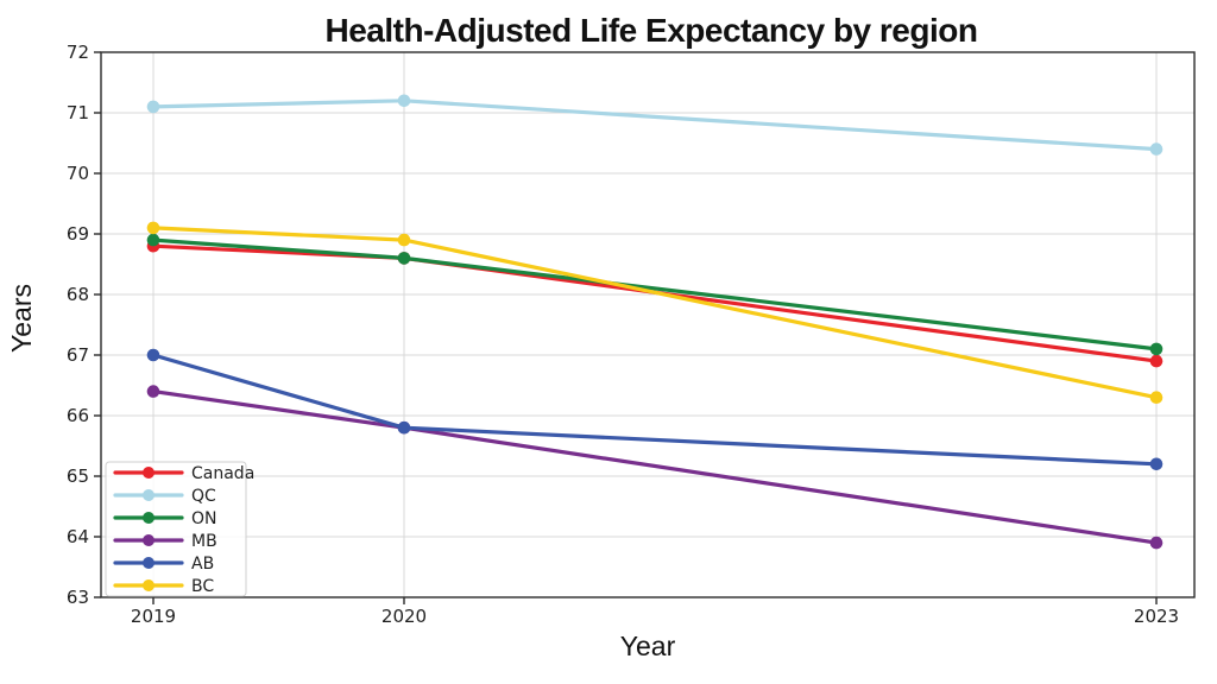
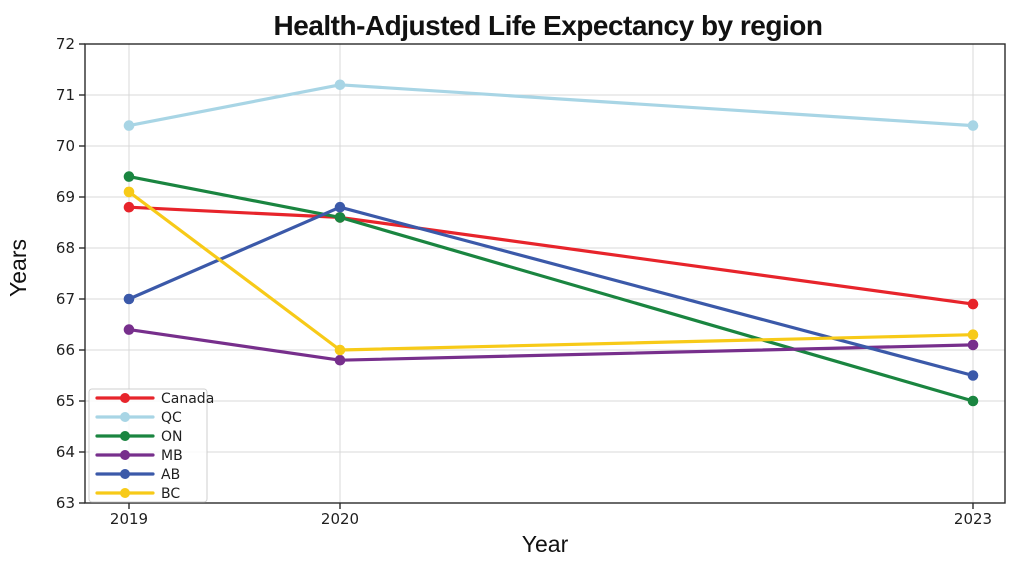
QC/2019: 71.1 -> 70.4
ON/2019: 68.9 -> 69.4
AB/2020: 65.8 -> 68.8
BC/2020: 68.9 -> 66.0
ON/2023: 67.1 -> 65.0
MB/2023: 63.9 -> 66.1
AB/2023: 65.2 -> 65.5
